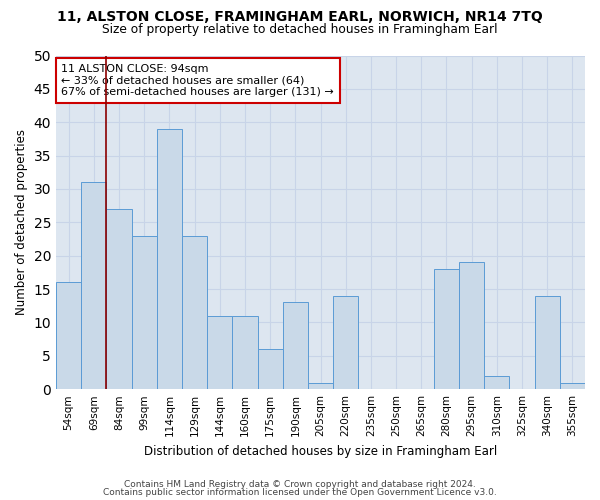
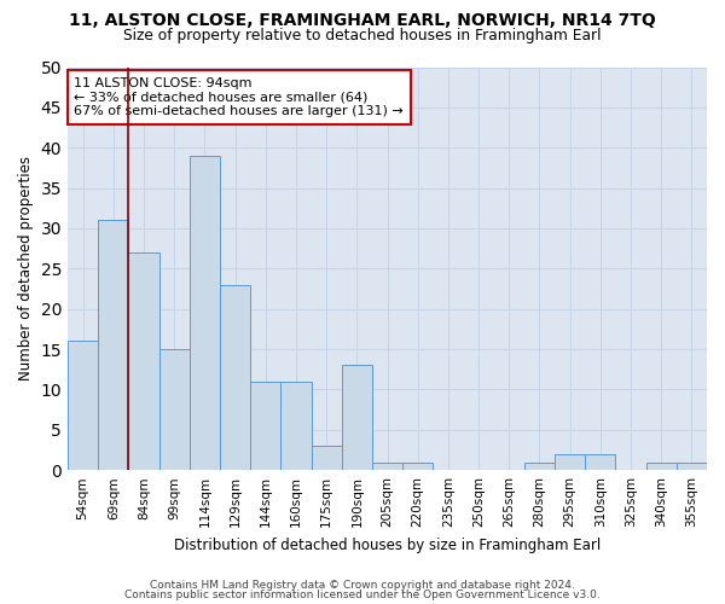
99sqm: 23 -> 15
175sqm: 6 -> 3
220sqm: 14 -> 1
280sqm: 18 -> 1
295sqm: 19 -> 2
340sqm: 14 -> 1
